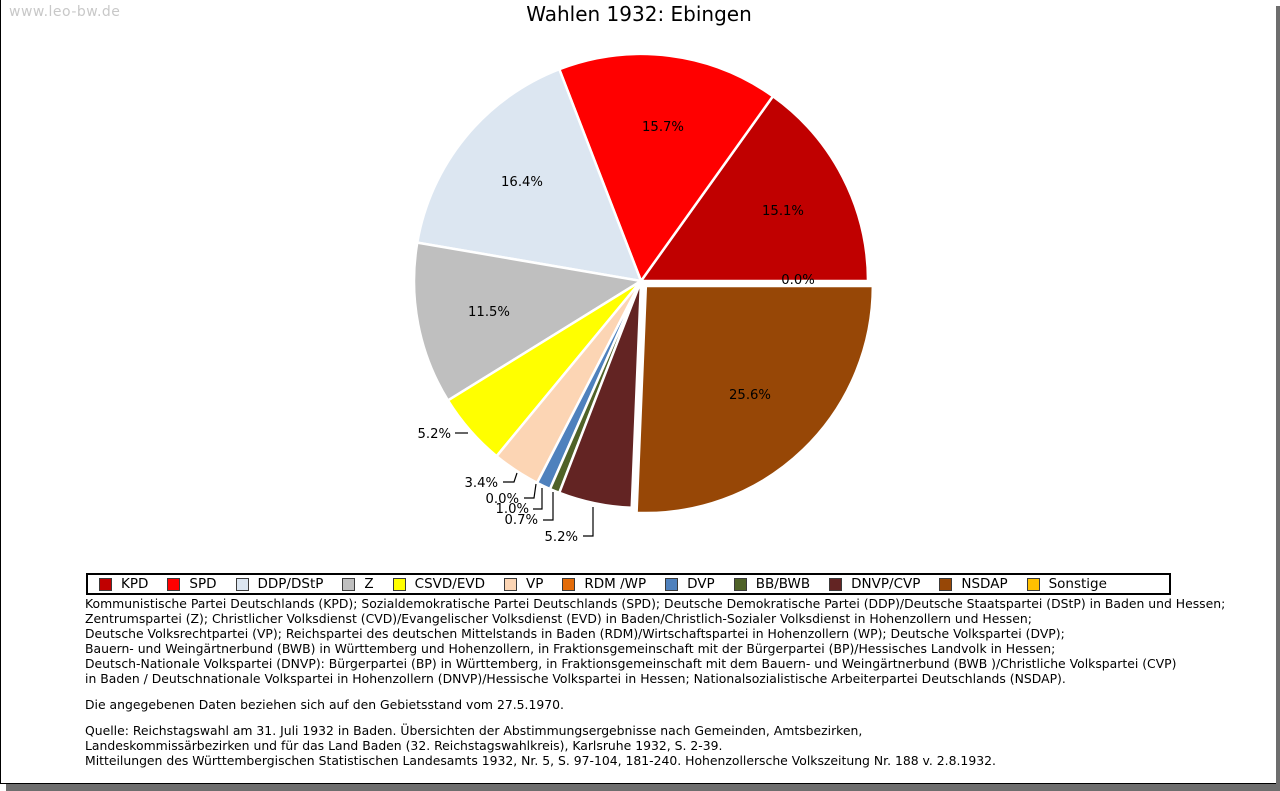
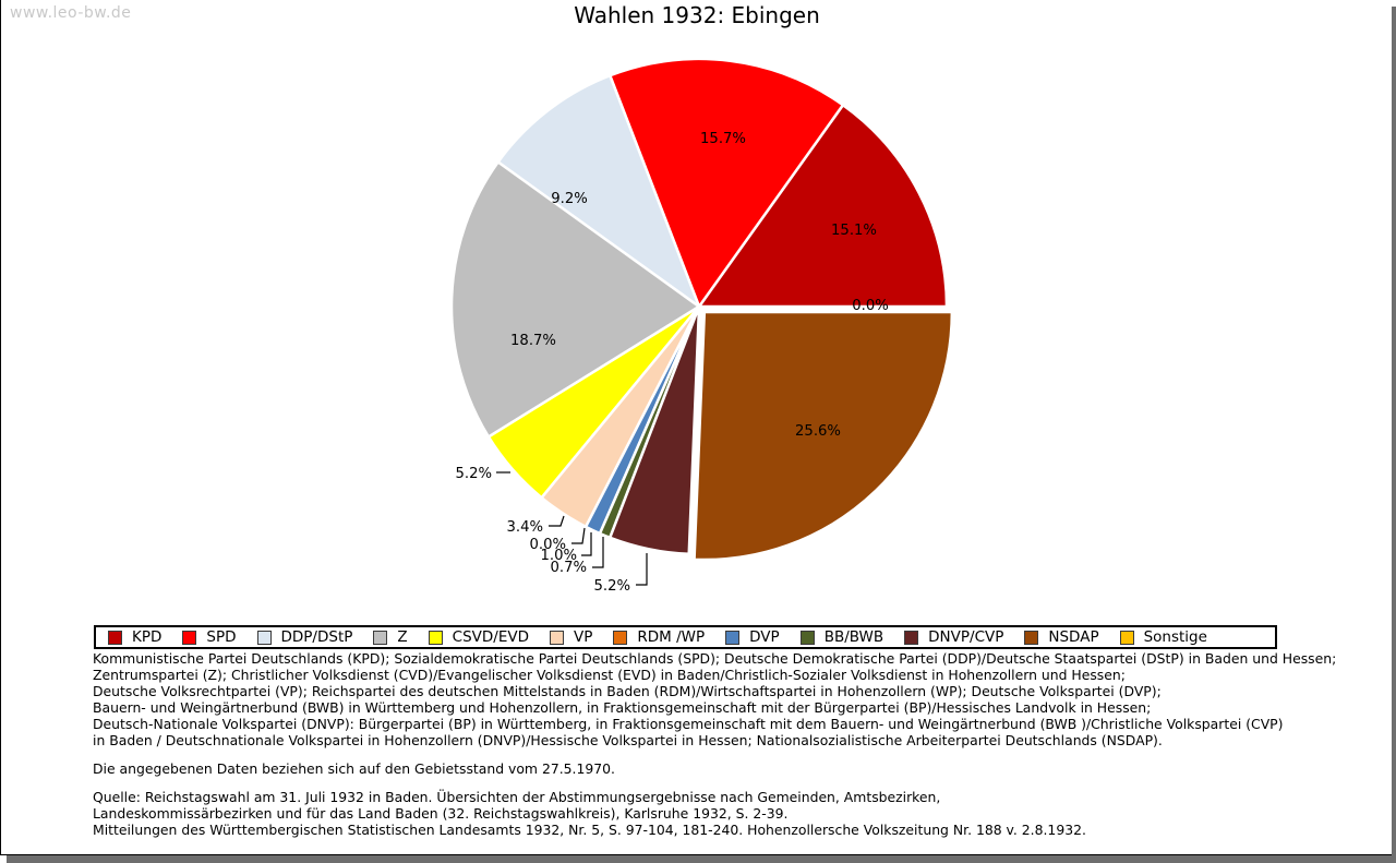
DDP/DStP: 16.4% -> 9.2%
Z: 11.5% -> 18.7%
